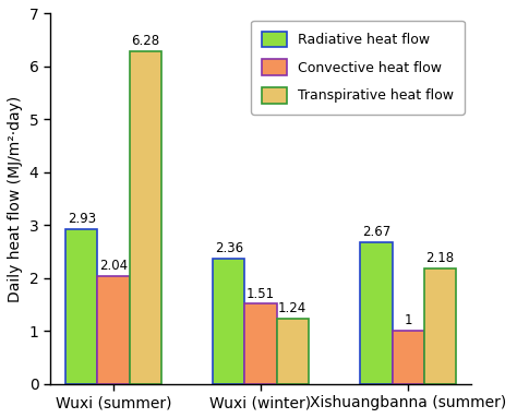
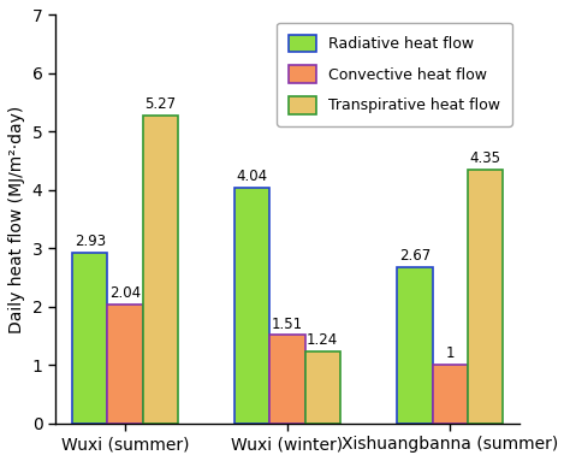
Transpirative heat flow/Wuxi (summer): 6.28 -> 5.27
Radiative heat flow/Wuxi (winter): 2.36 -> 4.04
Transpirative heat flow/Xishuangbanna (summer): 2.18 -> 4.35
